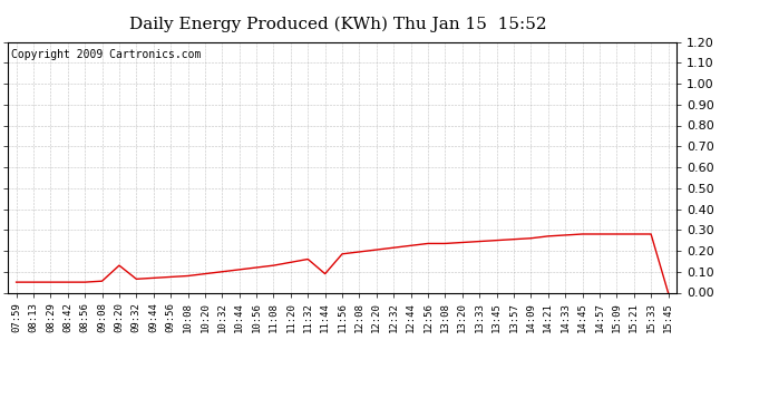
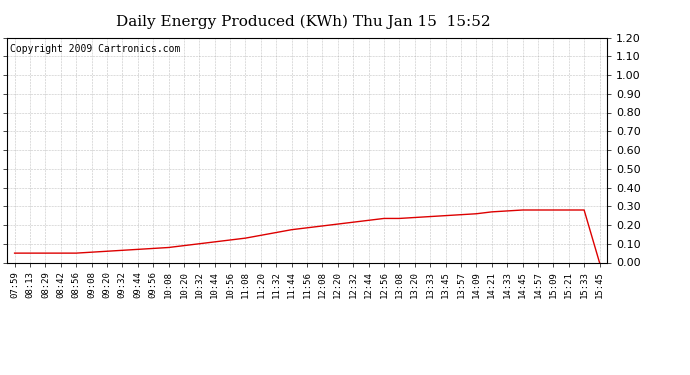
09:20: 0.13 -> 0.06
11:44: 0.09 -> 0.17
